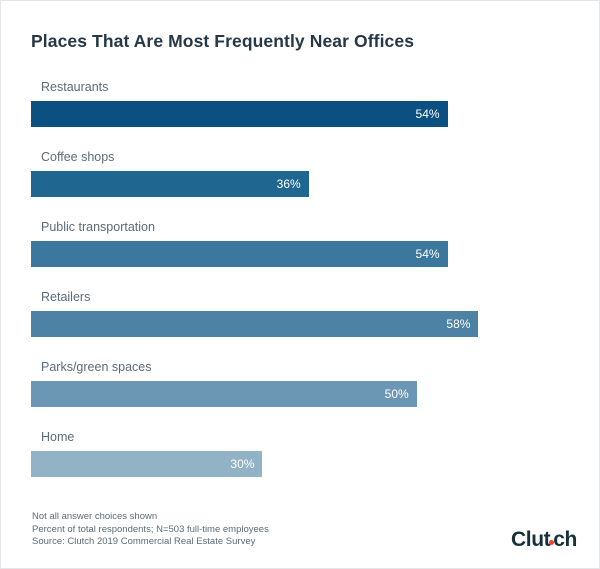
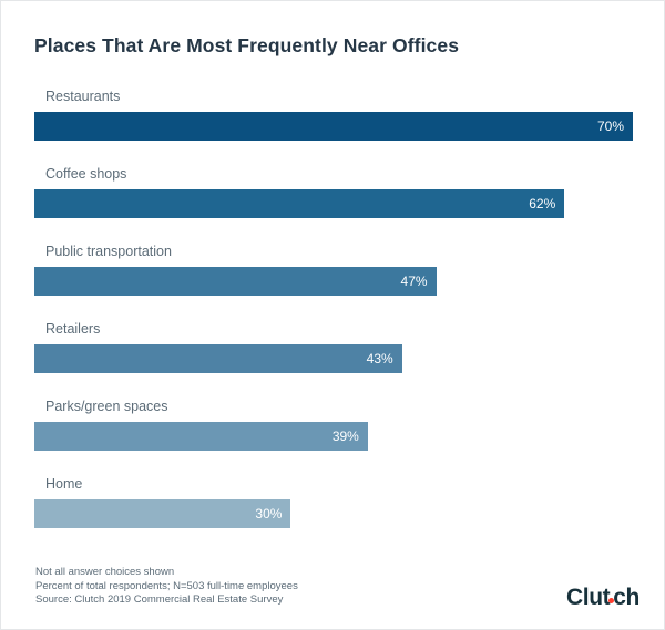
Restaurants: 54% -> 70%
Coffee shops: 36% -> 62%
Public transportation: 54% -> 47%
Retailers: 58% -> 43%
Parks/green spaces: 50% -> 39%
